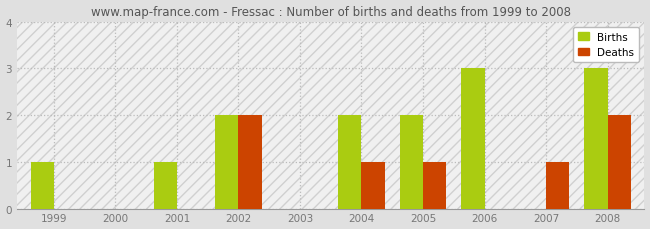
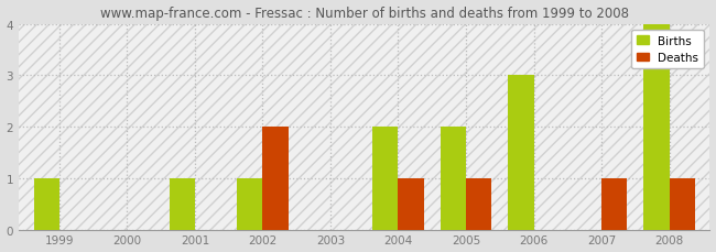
Births/2002: 2 -> 1
Births/2008: 3 -> 4
Deaths/2008: 2 -> 1
